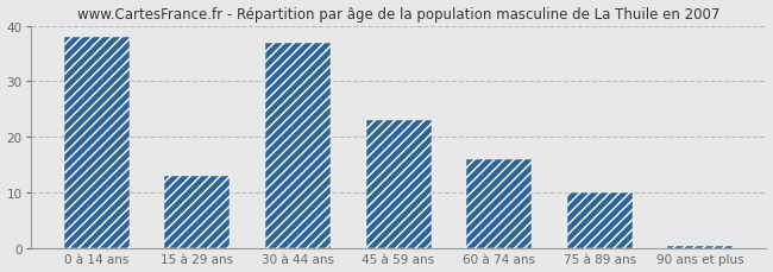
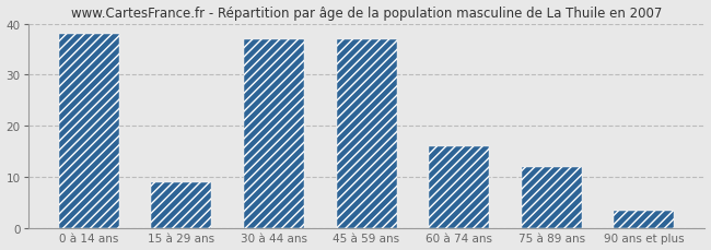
15 à 29 ans: 13.0 -> 9.0
45 à 59 ans: 23.0 -> 37.0
75 à 89 ans: 10.0 -> 12.0
90 ans et plus: 0.5 -> 3.5
